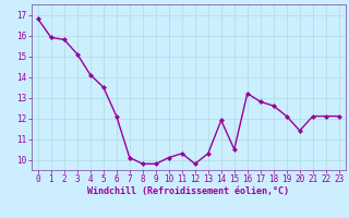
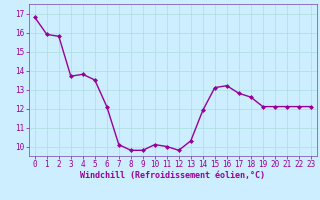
3: 15.1 -> 13.7
4: 14.1 -> 13.8
11: 10.3 -> 10.0
15: 10.5 -> 13.1
20: 11.4 -> 12.1
